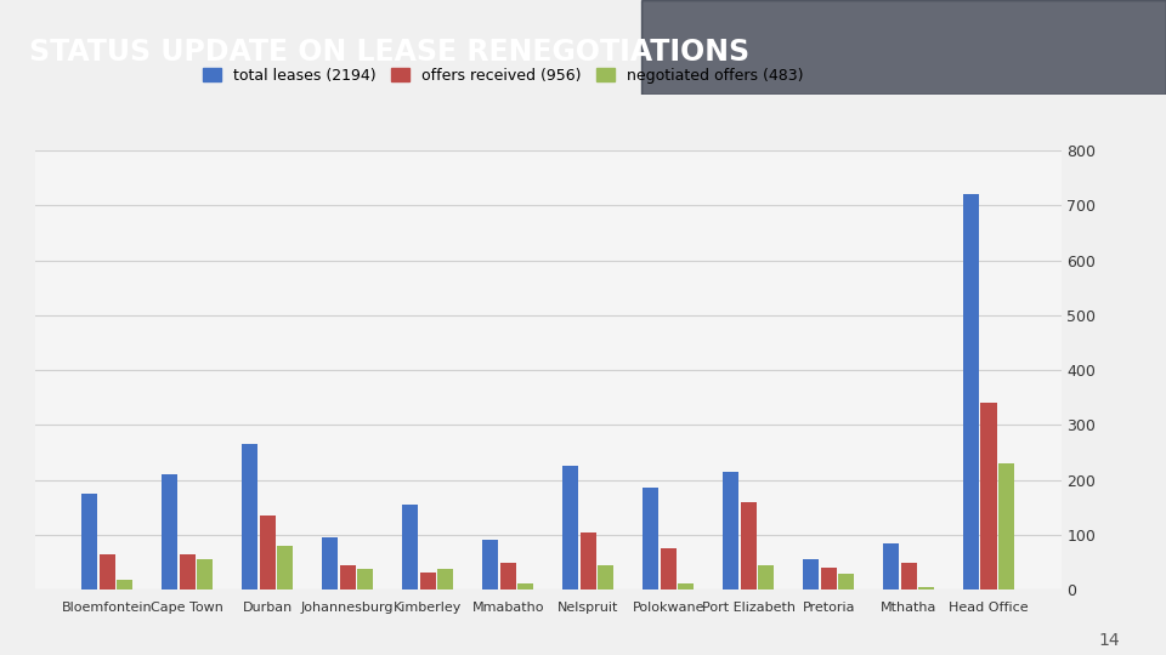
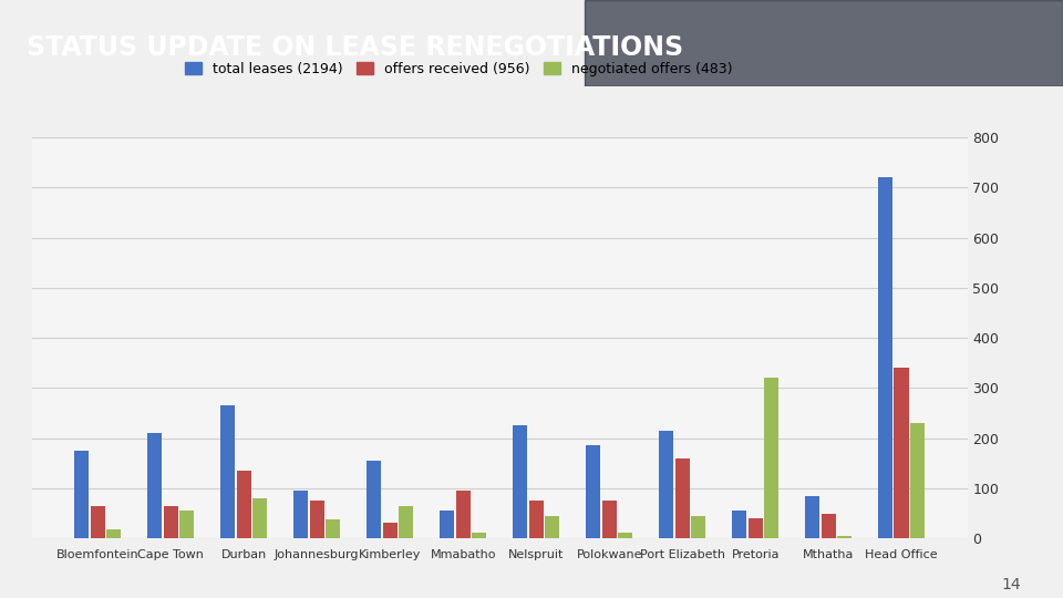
offers received (956)/Johannesburg: 45 -> 75
negotiated offers (483)/Kimberley: 38 -> 65
total leases (2194)/Mmabatho: 90 -> 55
offers received (956)/Mmabatho: 48 -> 95
offers received (956)/Nelspruit: 105 -> 75
negotiated offers (483)/Pretoria: 28 -> 320
